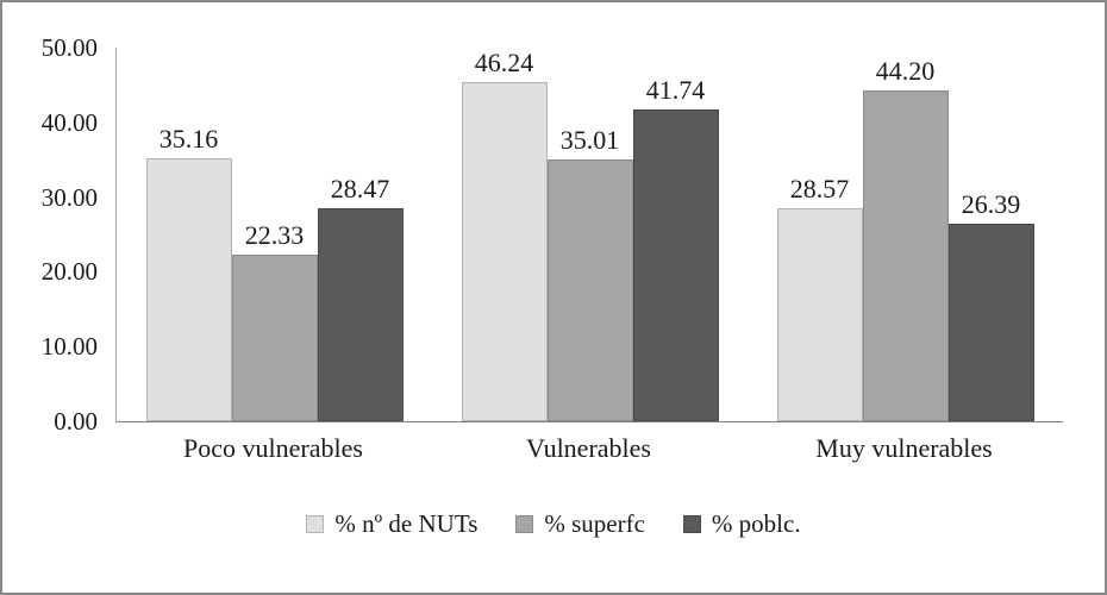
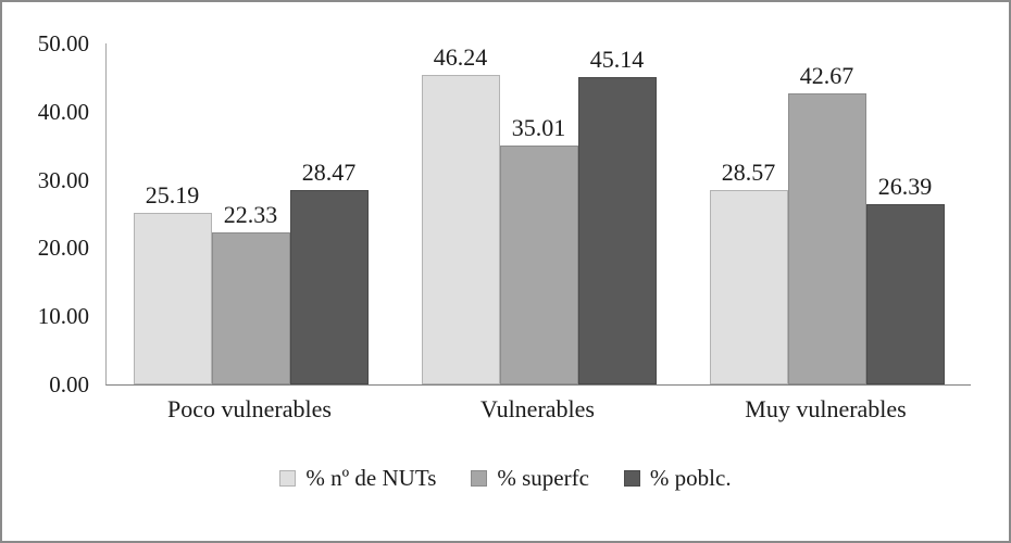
% nº de NUTs/Poco vulnerables: 35.16 -> 25.19
% poblc./Vulnerables: 41.74 -> 45.14
% superfc/Muy vulnerables: 44.20 -> 42.67
